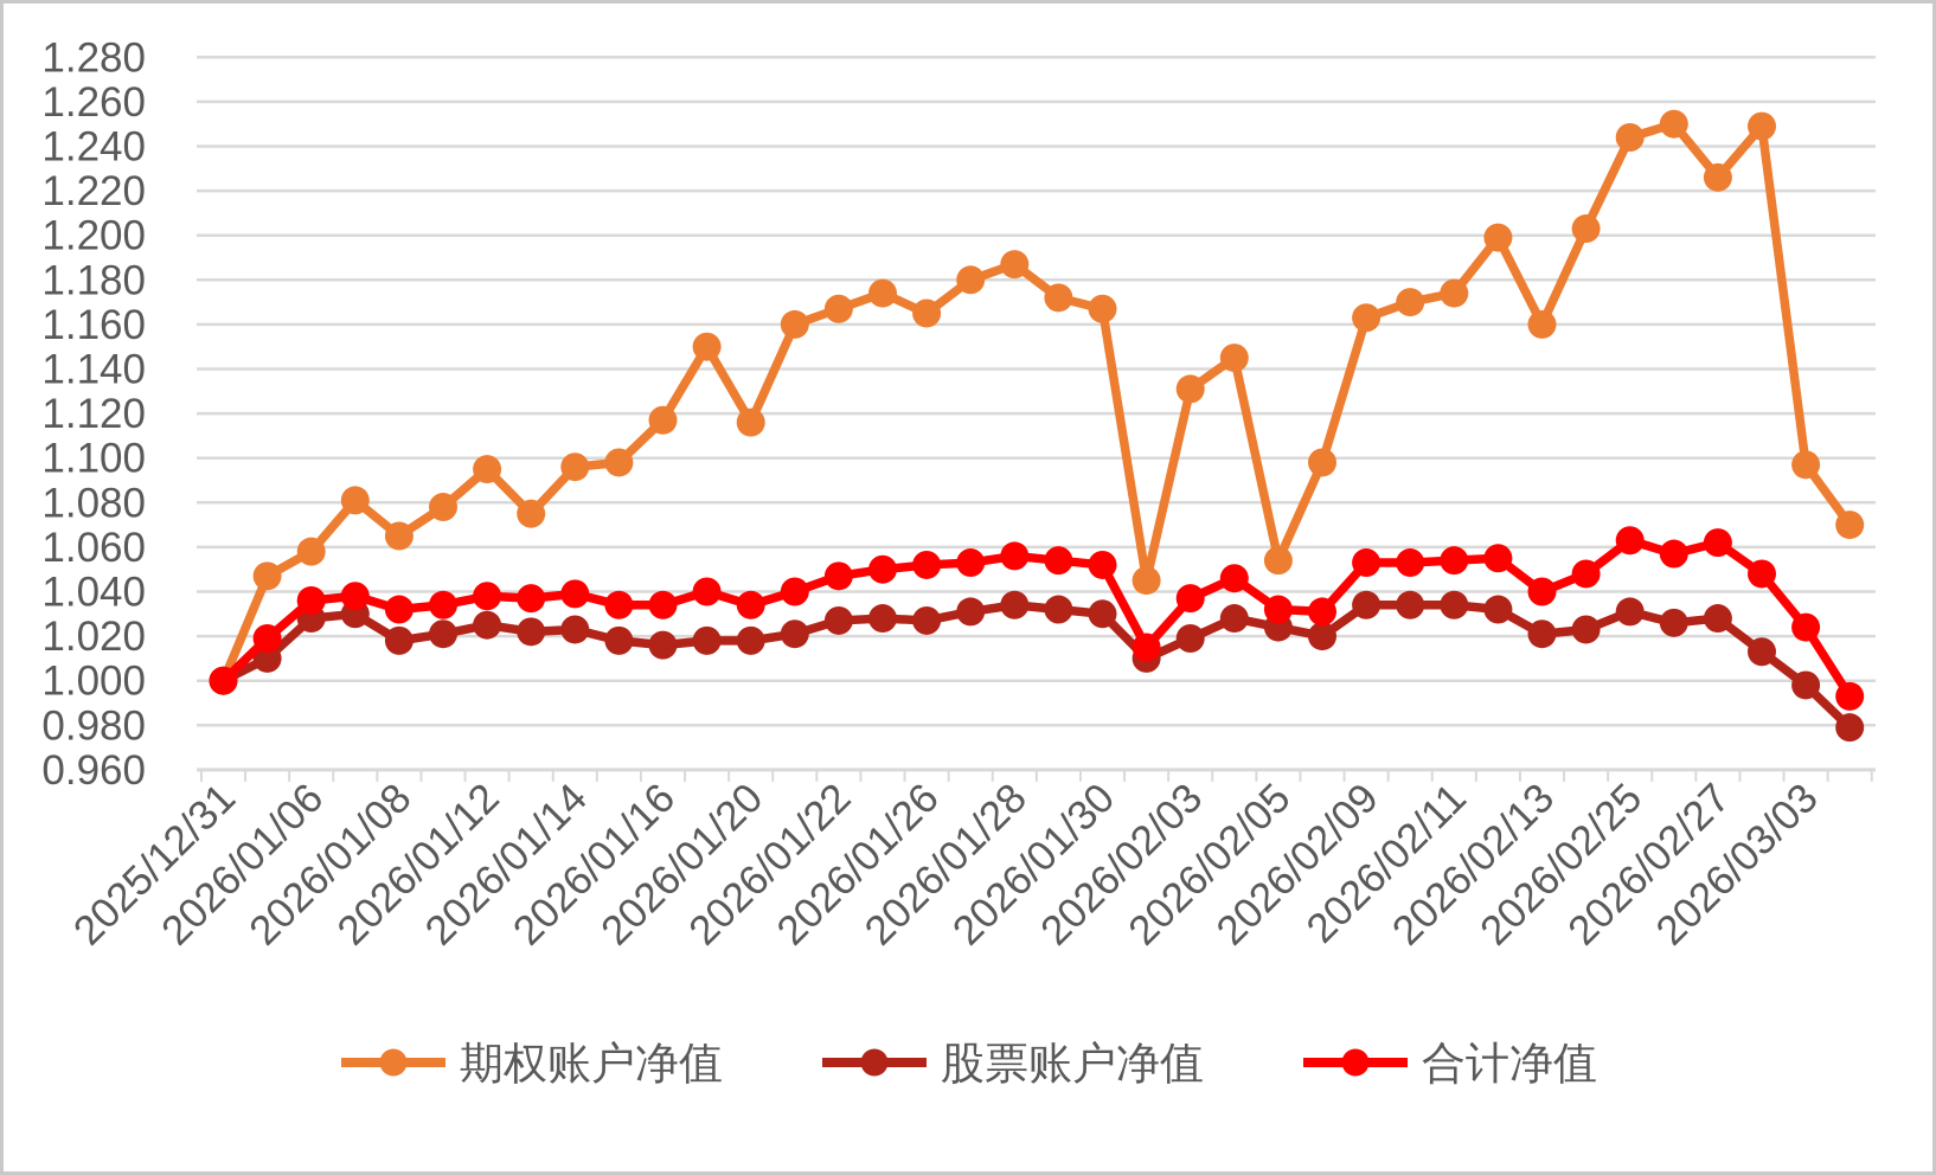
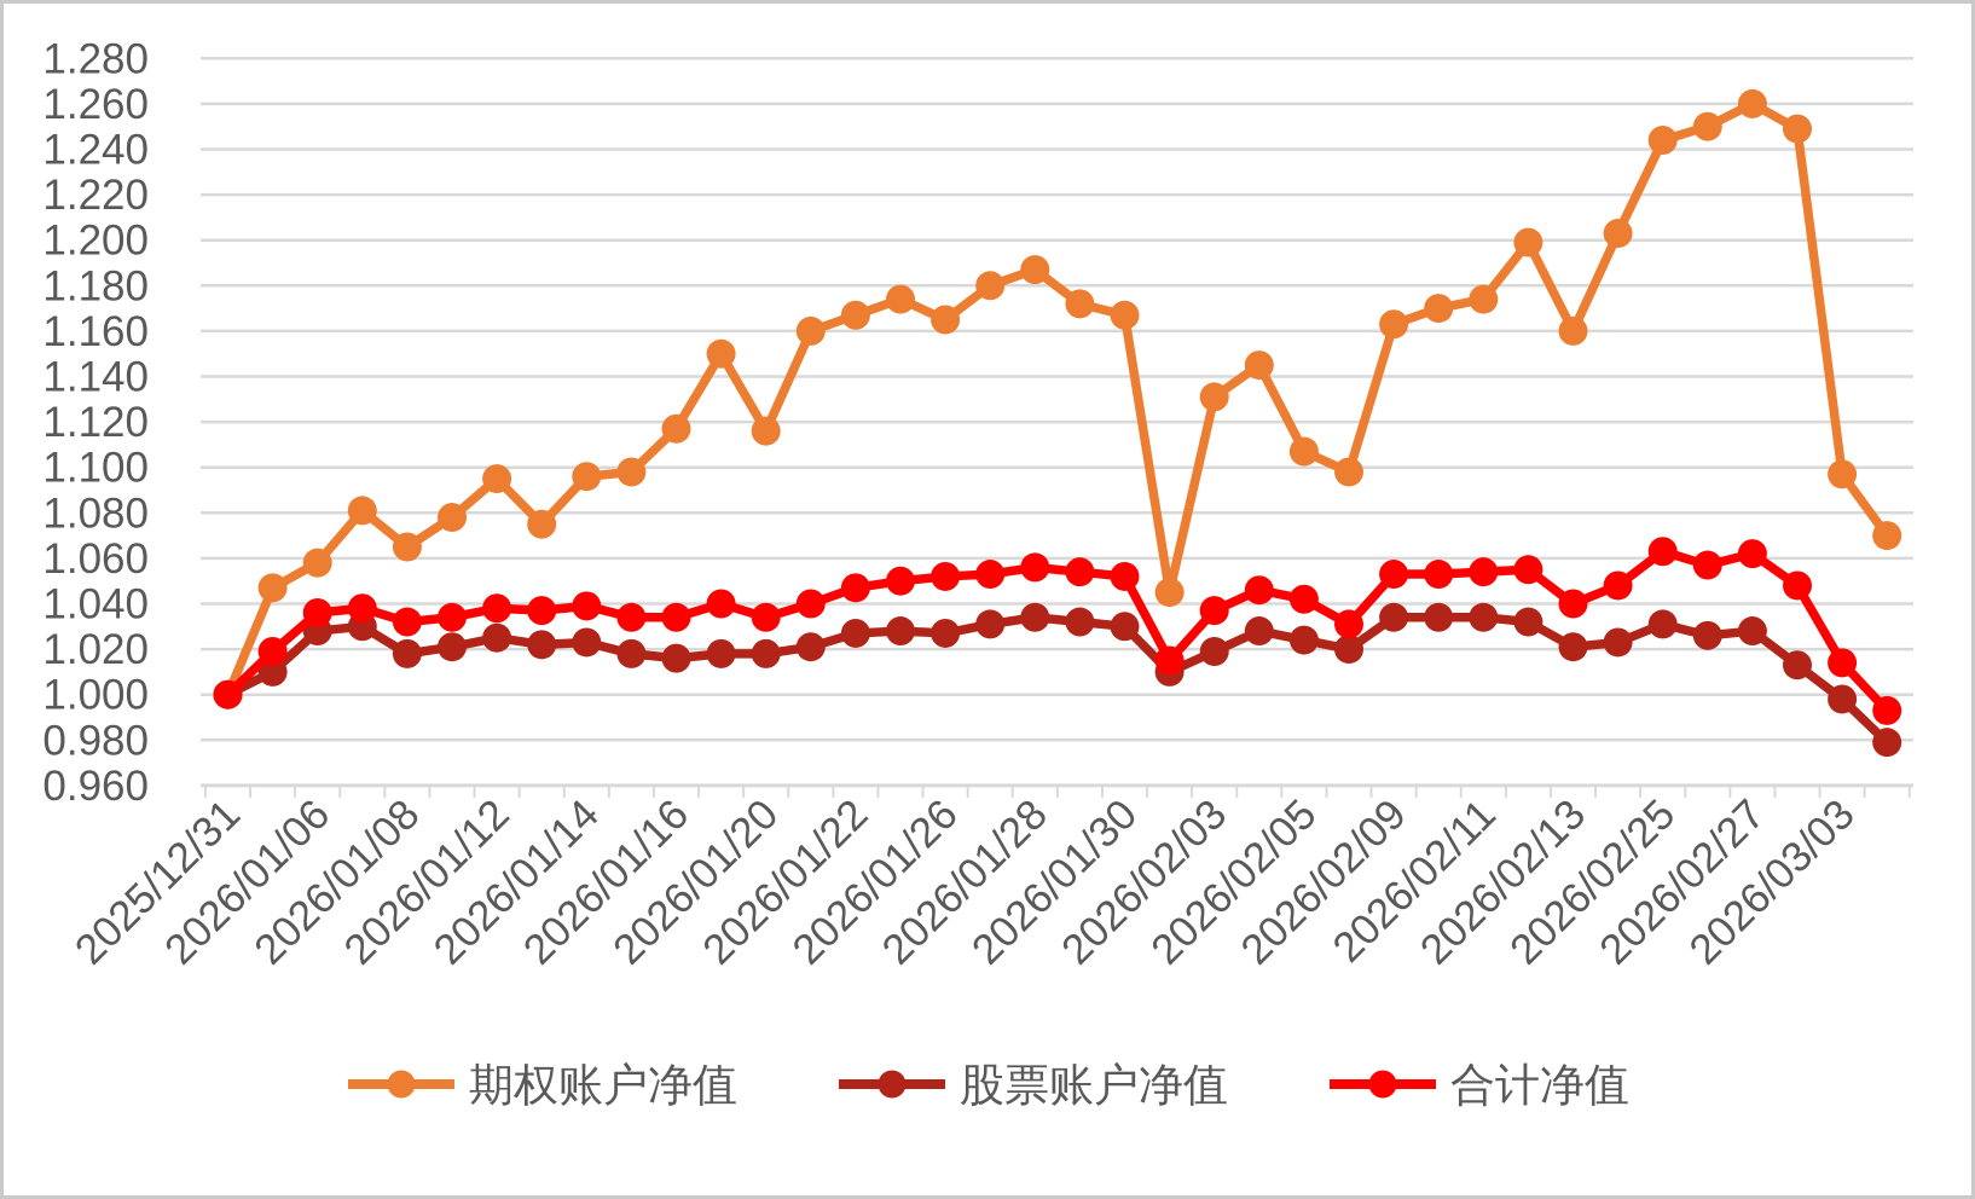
期权账户净值/2026/02/05: 1.054 -> 1.107
合计净值/2026/02/05: 1.032 -> 1.042
期权账户净值/2026/02/27: 1.226 -> 1.260
合计净值/2026/03/03: 1.024 -> 1.014
